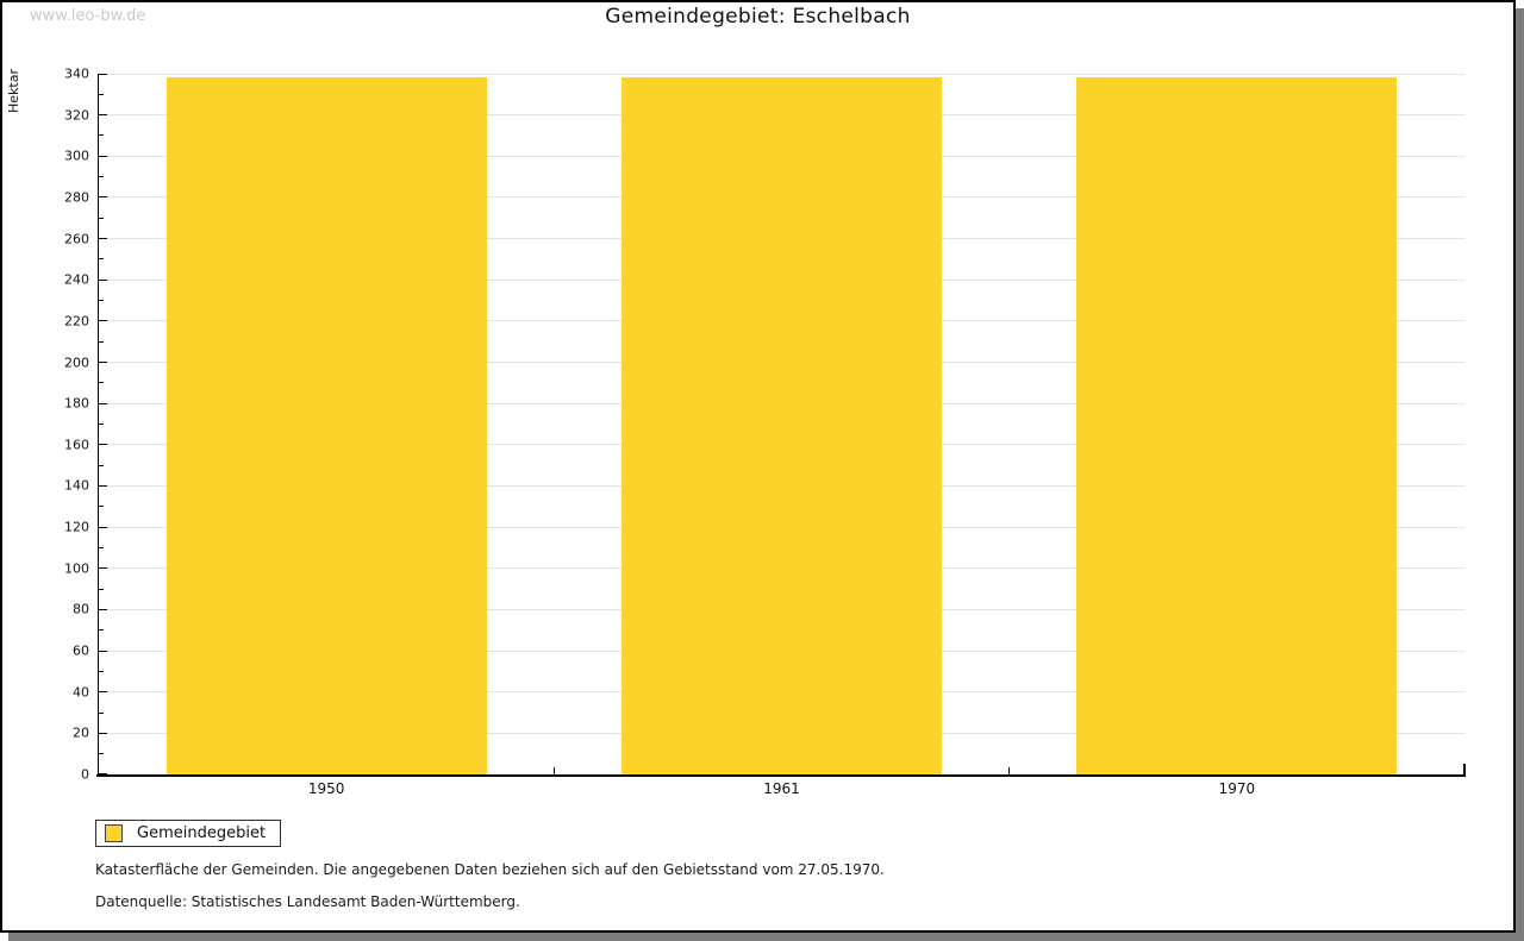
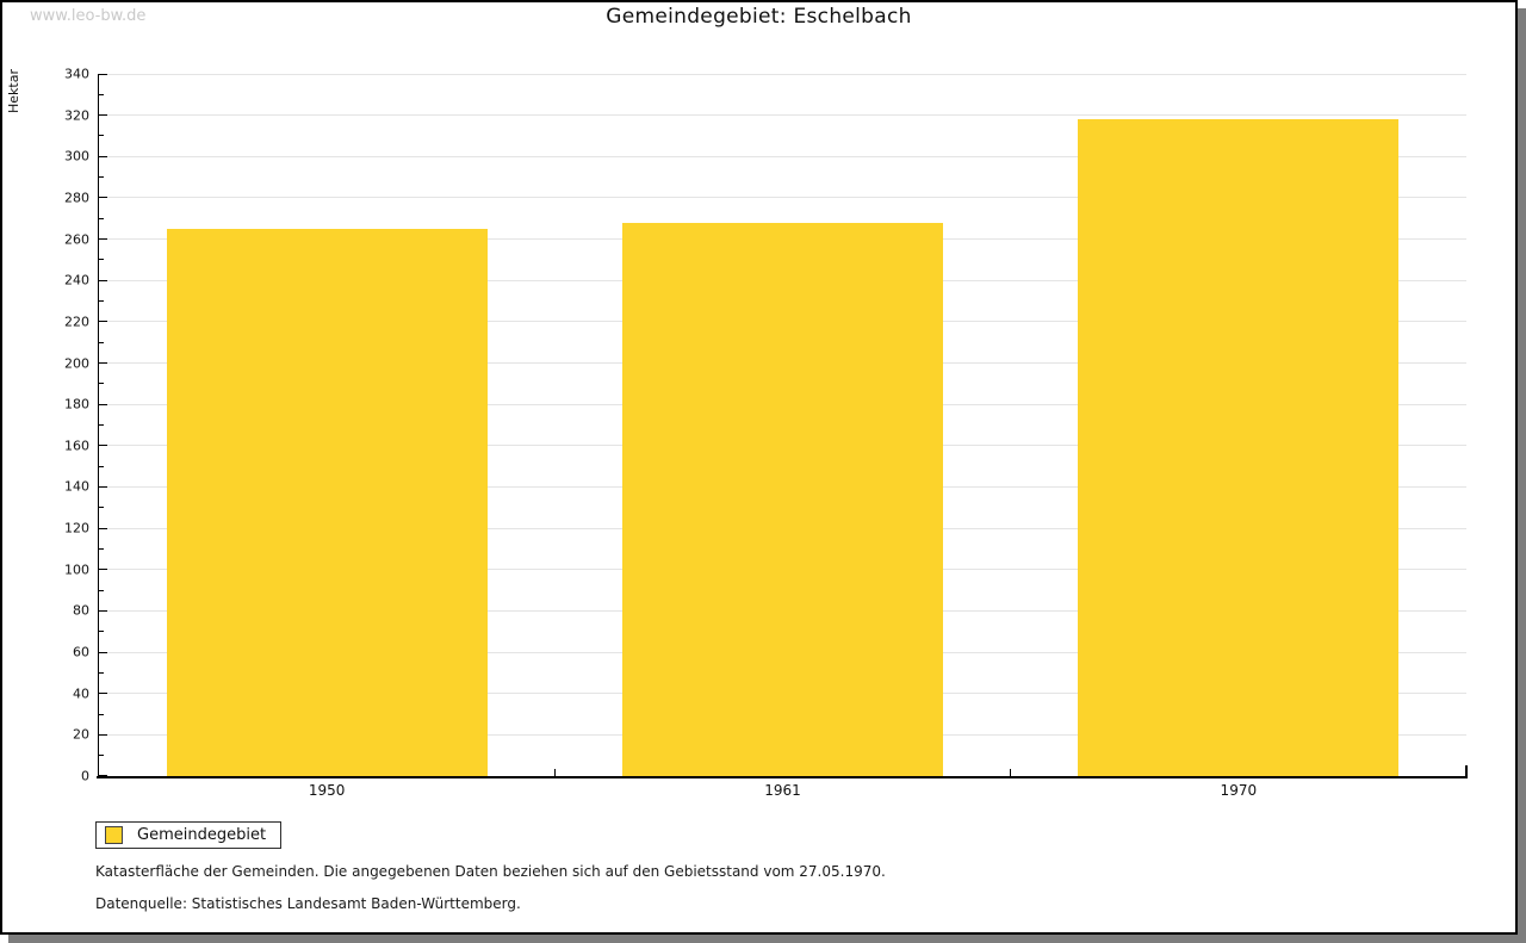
1950: 338 -> 265
1961: 338 -> 268
1970: 338 -> 318
